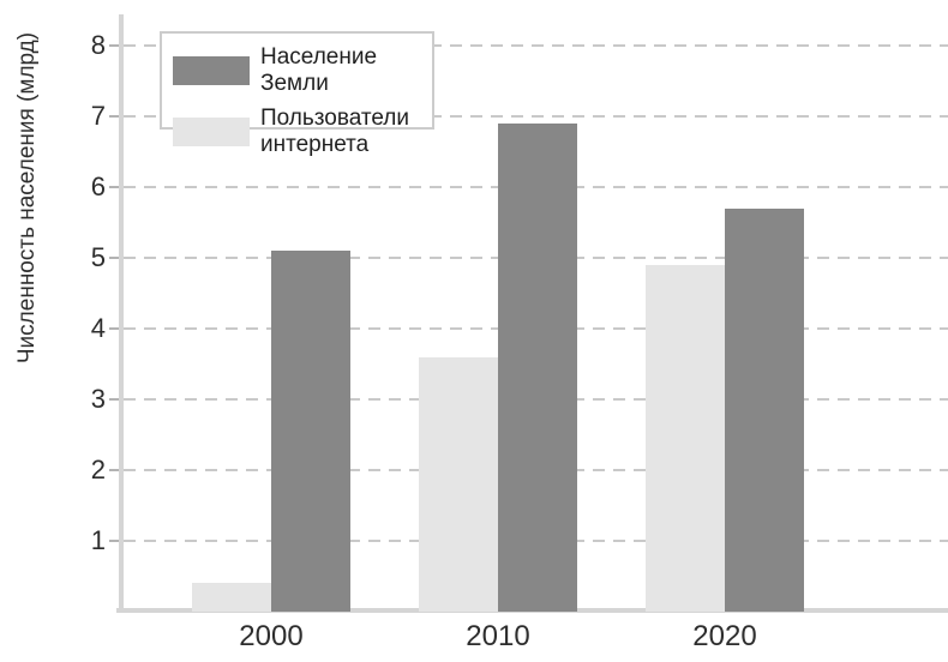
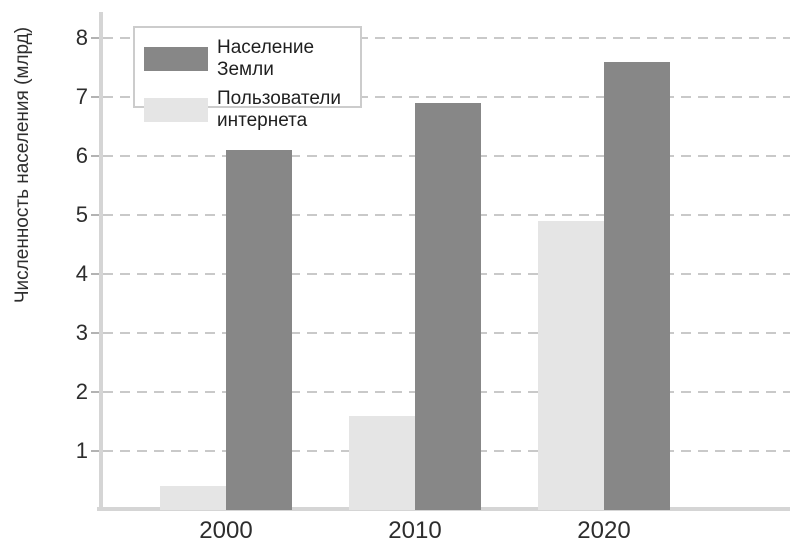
Население Земли/2000: 5.1 -> 6.1
Пользователи интернета/2010: 3.6 -> 1.6
Население Земли/2020: 5.7 -> 7.6
